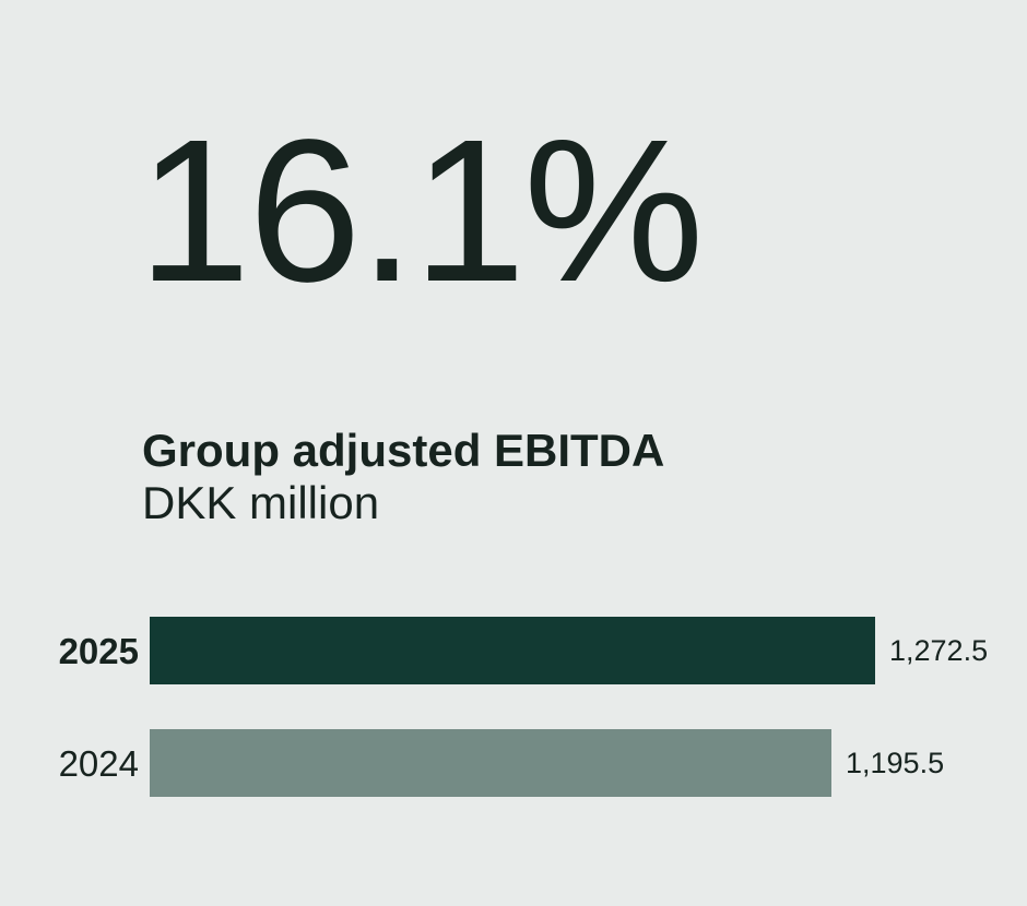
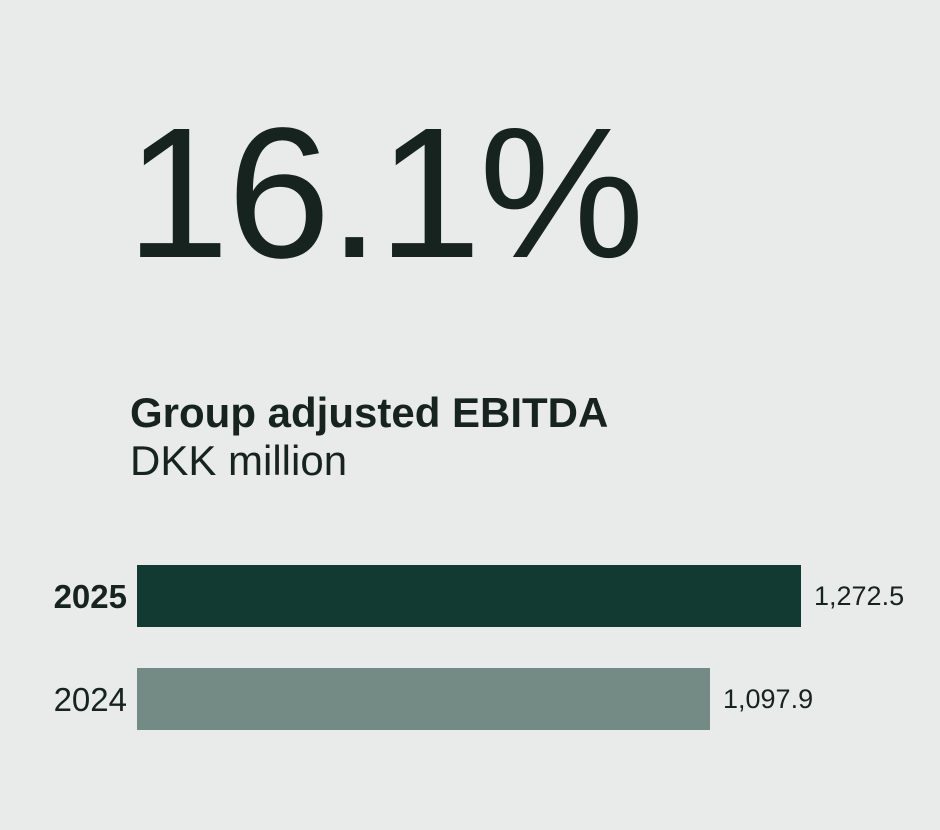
2024: 1,195.5 -> 1,097.9
